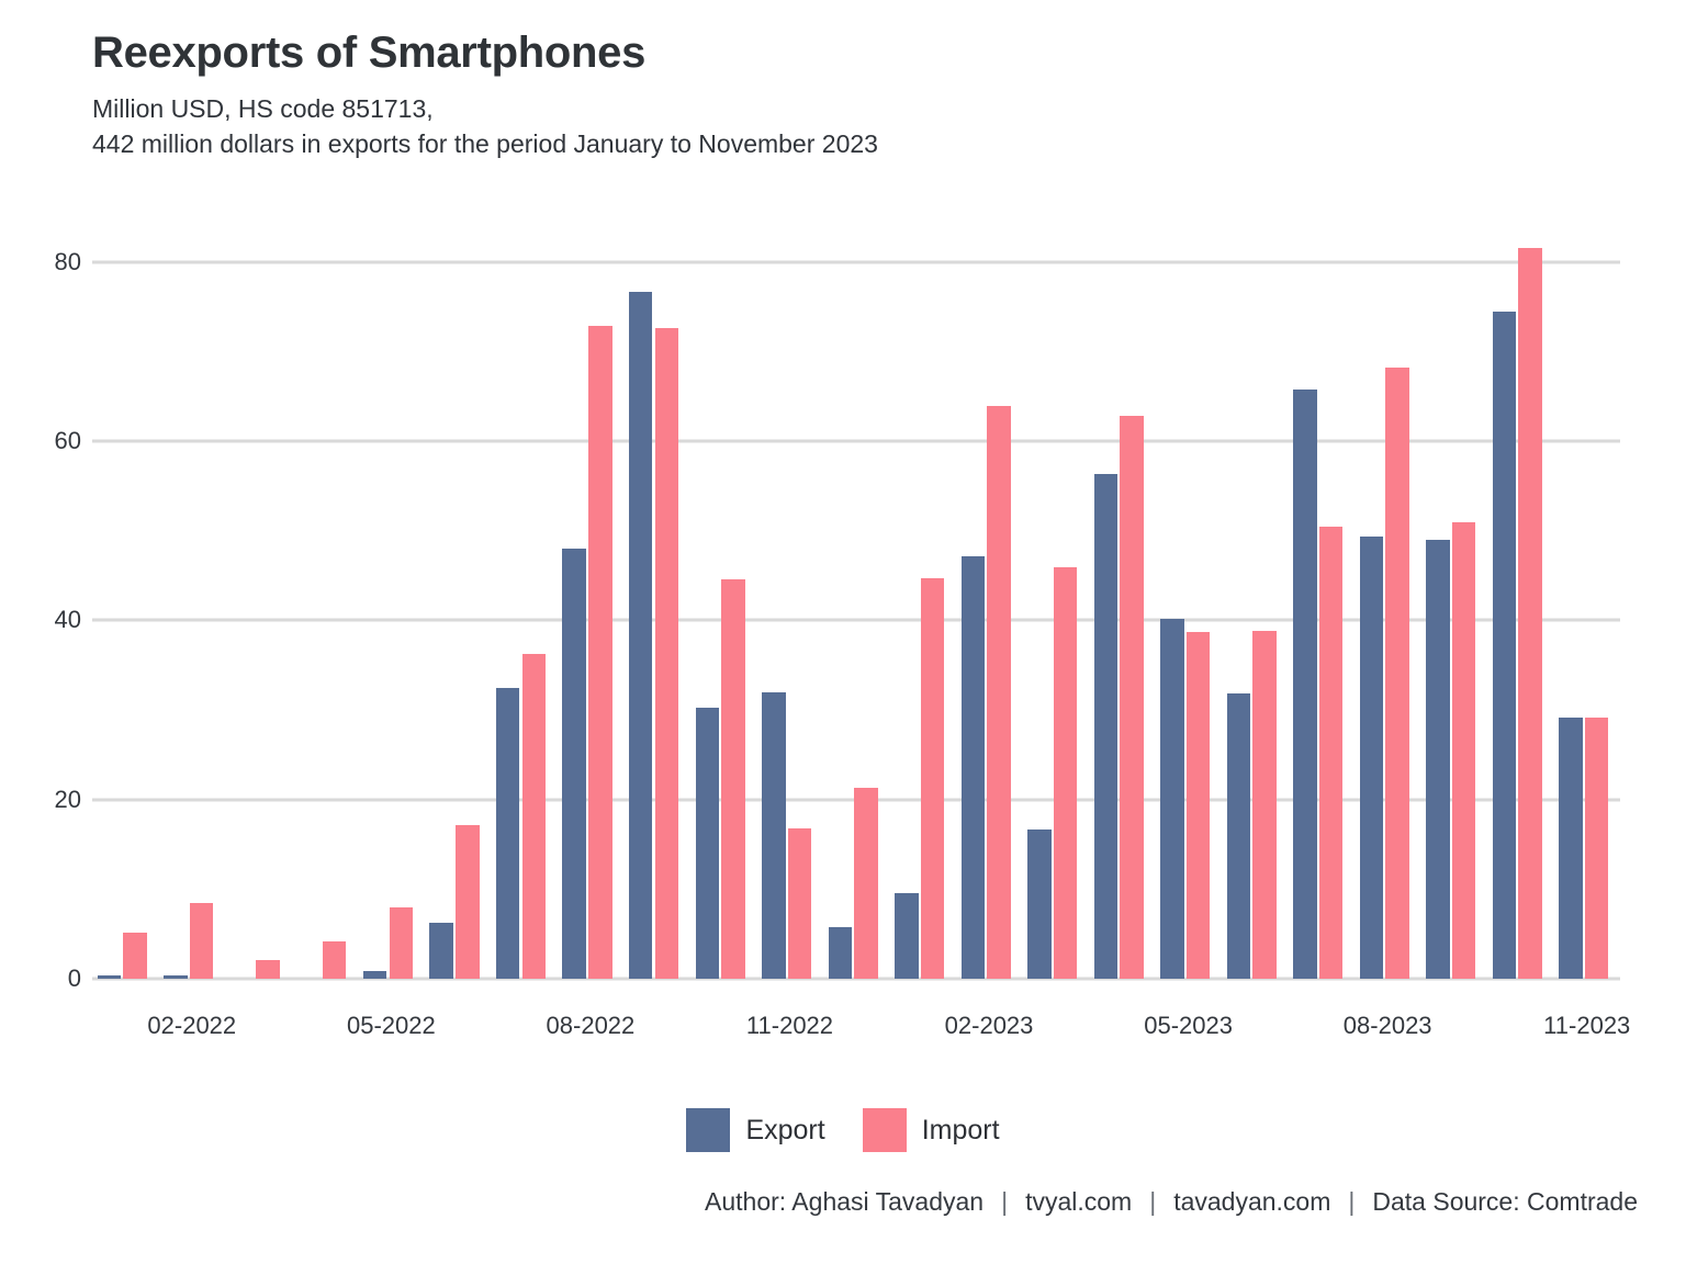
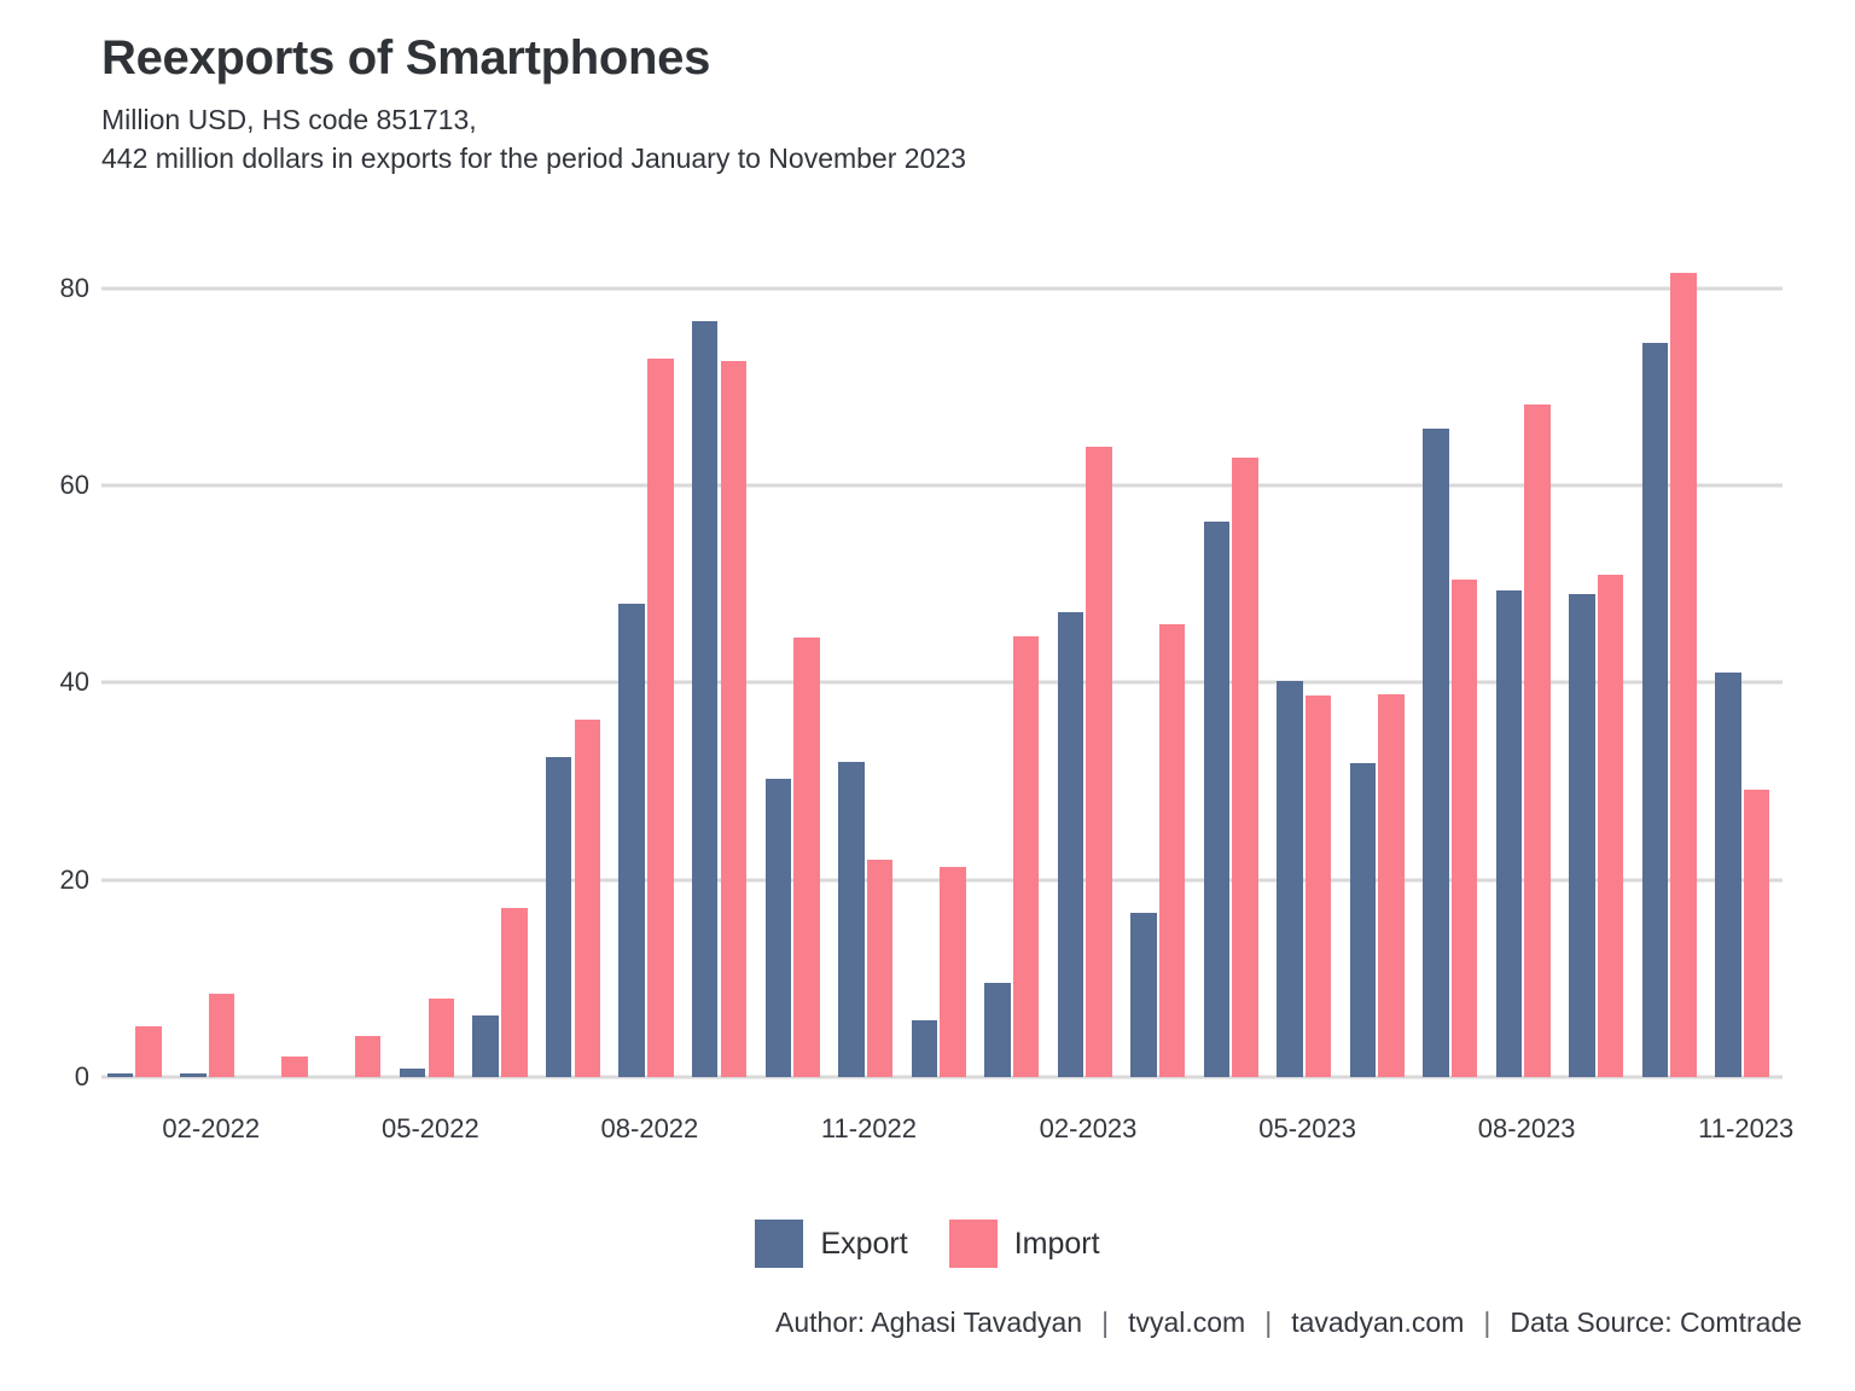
Import/11-2022: 17 -> 22
Export/11-2023: 29 -> 41
